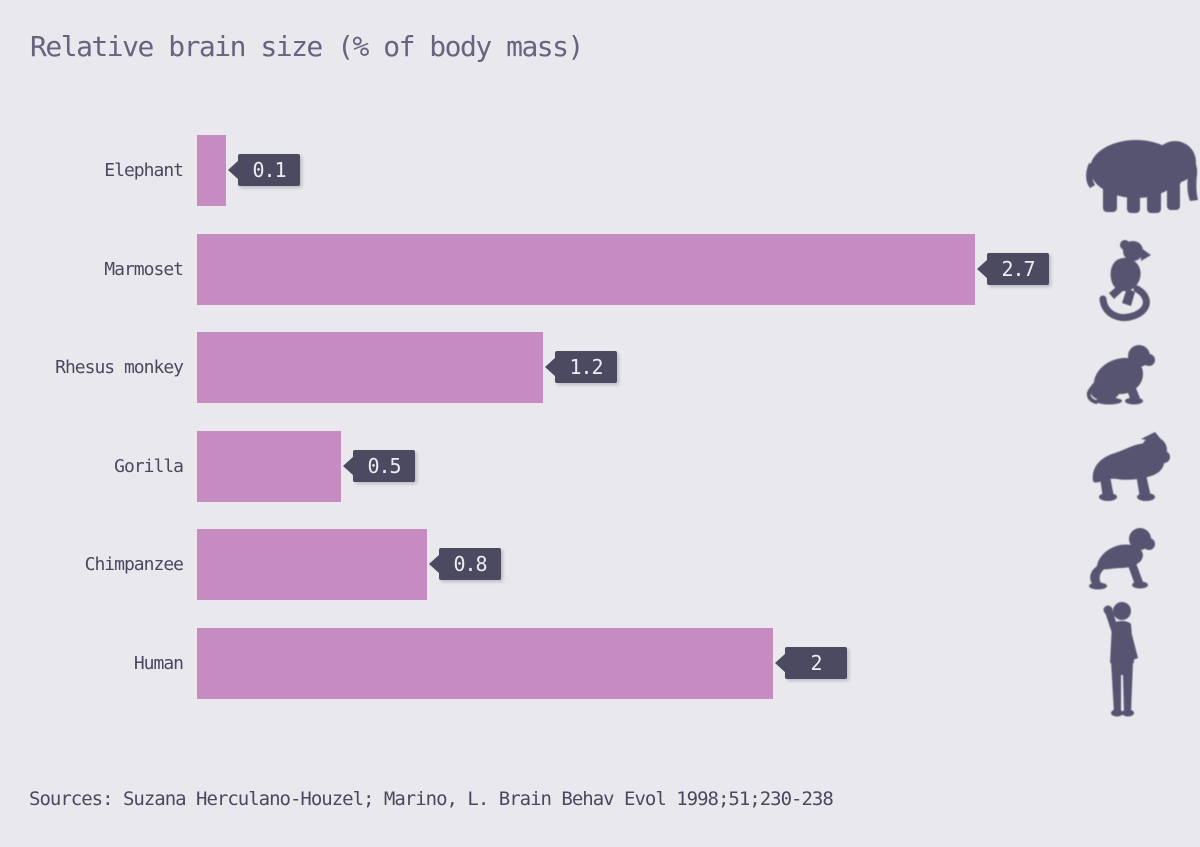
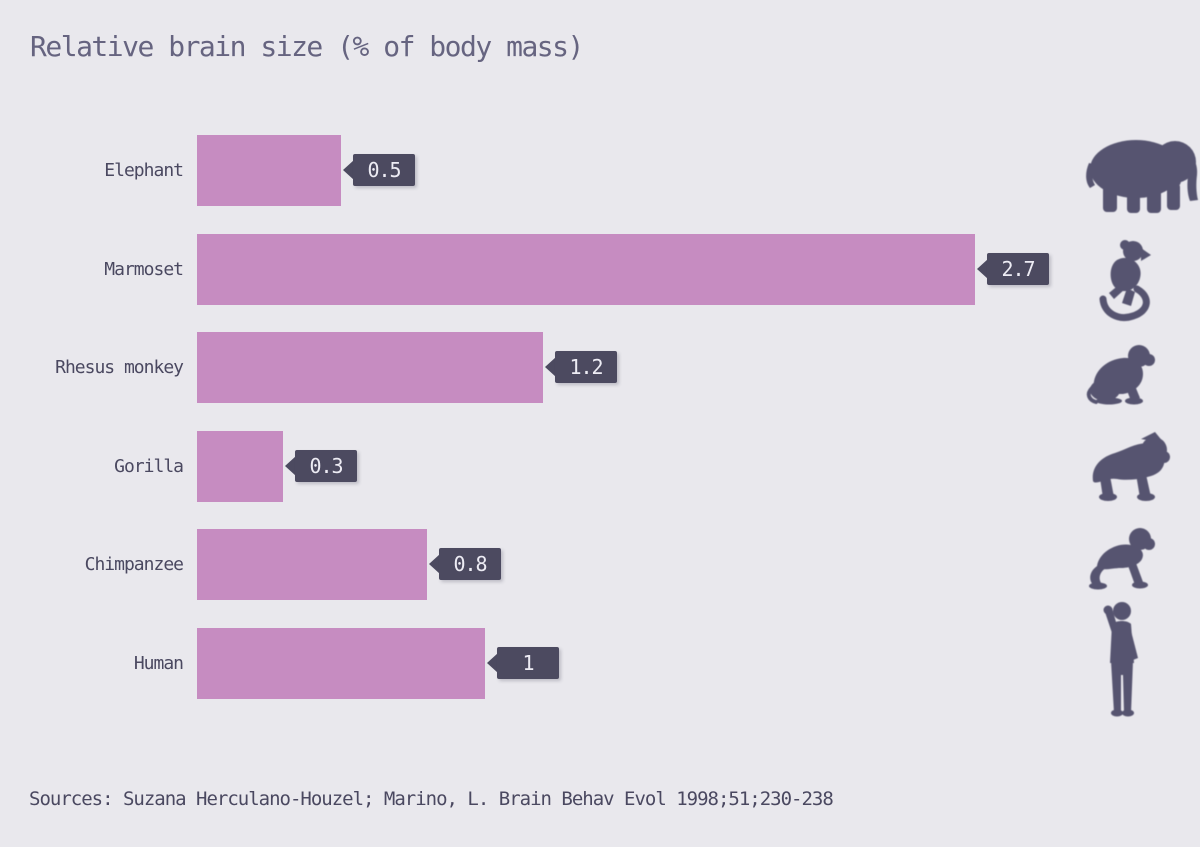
Elephant: 0.1 -> 0.5
Gorilla: 0.5 -> 0.3
Human: 2 -> 1
